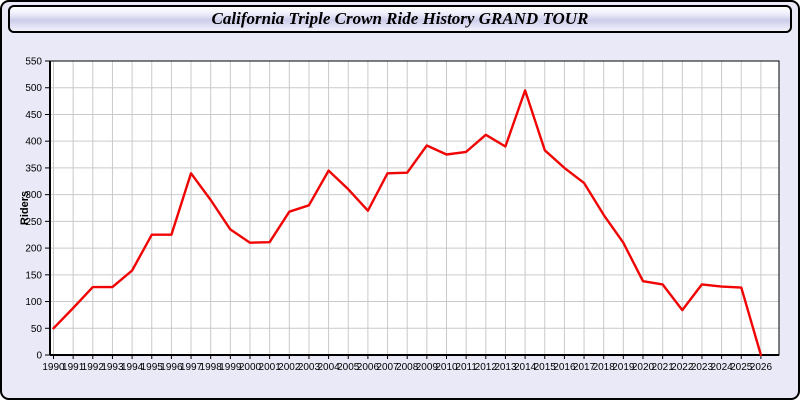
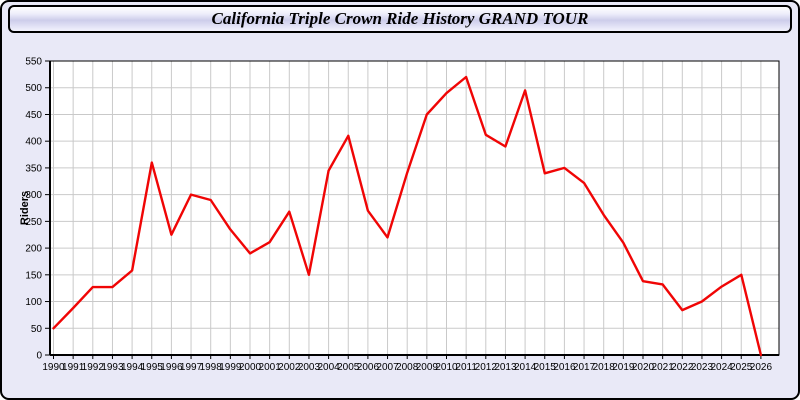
1995: 220 -> 360
1997: 340 -> 300
2000: 210 -> 190
2003: 280 -> 150
2005: 310 -> 410
2007: 340 -> 220
2009: 390 -> 450
2010: 380 -> 490
2011: 380 -> 520
2015: 380 -> 340
2023: 130 -> 100
2025: 130 -> 150
